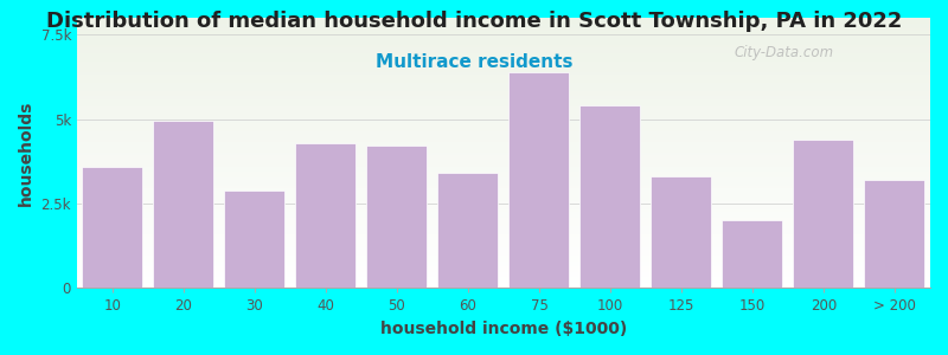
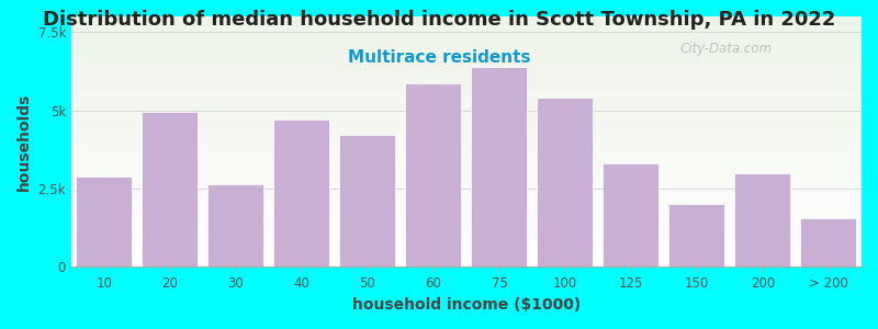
10: 3.60k -> 2.90k
30: 2.90k -> 2.65k
40: 4.30k -> 4.70k
60: 3.40k -> 5.85k
200: 4.40k -> 3.00k
> 200: 3.20k -> 1.55k
